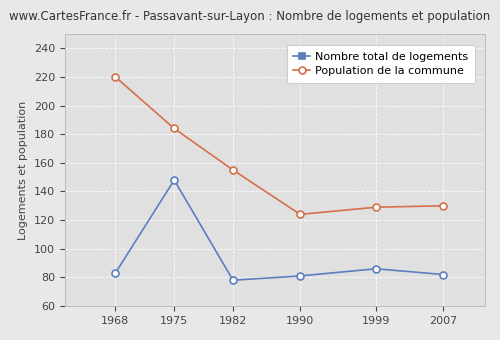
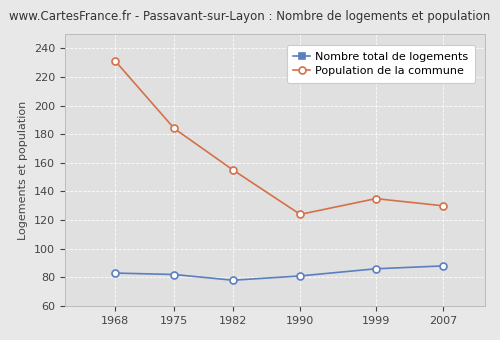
Population de la commune/1968: 220 -> 231
Nombre total de logements/1975: 148 -> 82
Population de la commune/1999: 129 -> 135
Nombre total de logements/2007: 82 -> 88
